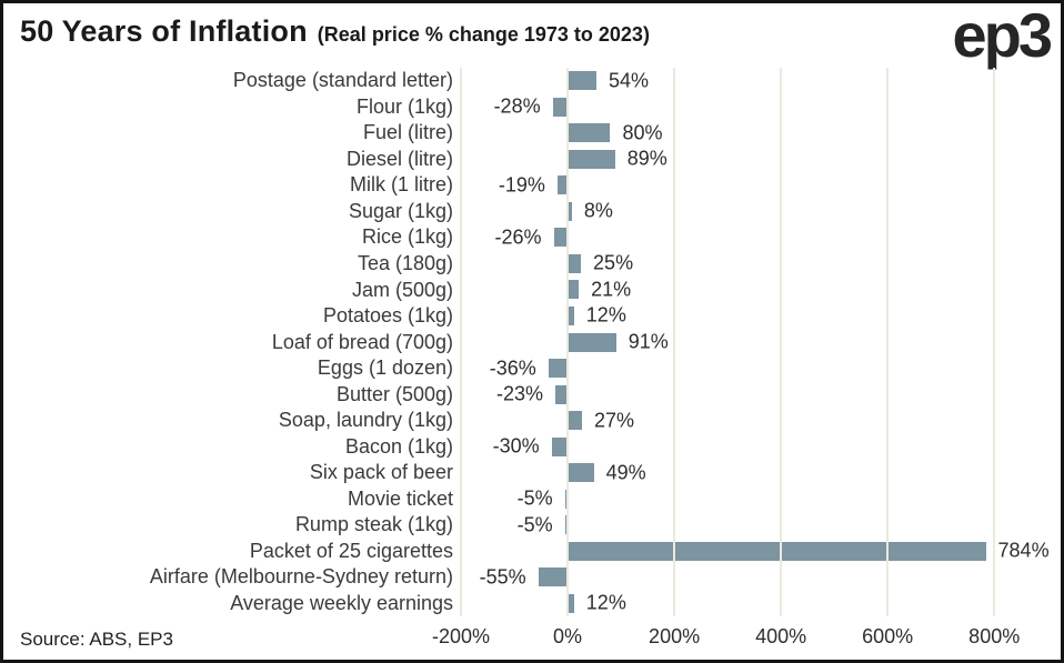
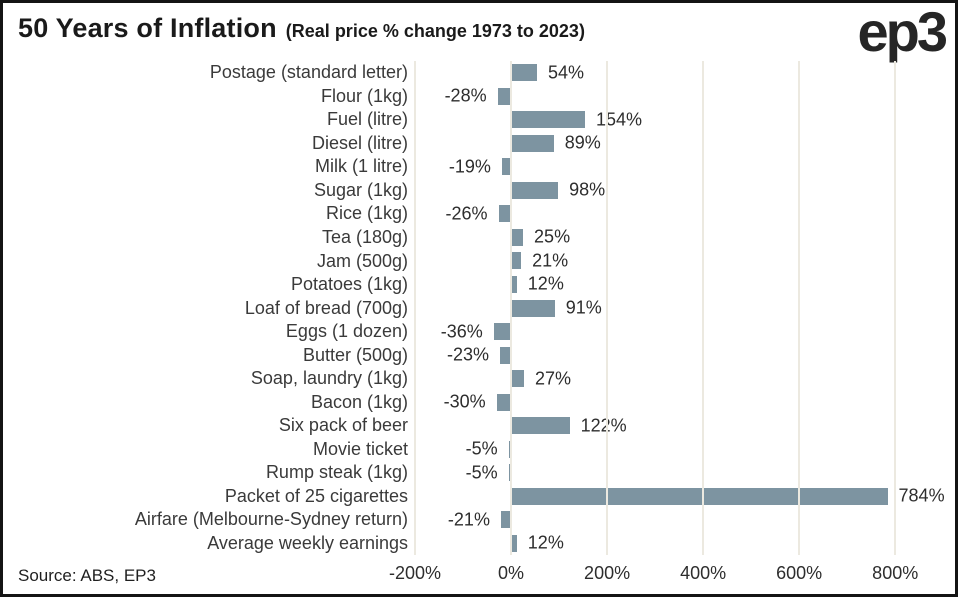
Fuel (litre): 80% -> 154%
Sugar (1kg): 8% -> 98%
Six pack of beer: 49% -> 122%
Airfare (Melbourne-Sydney return): -55% -> -21%
